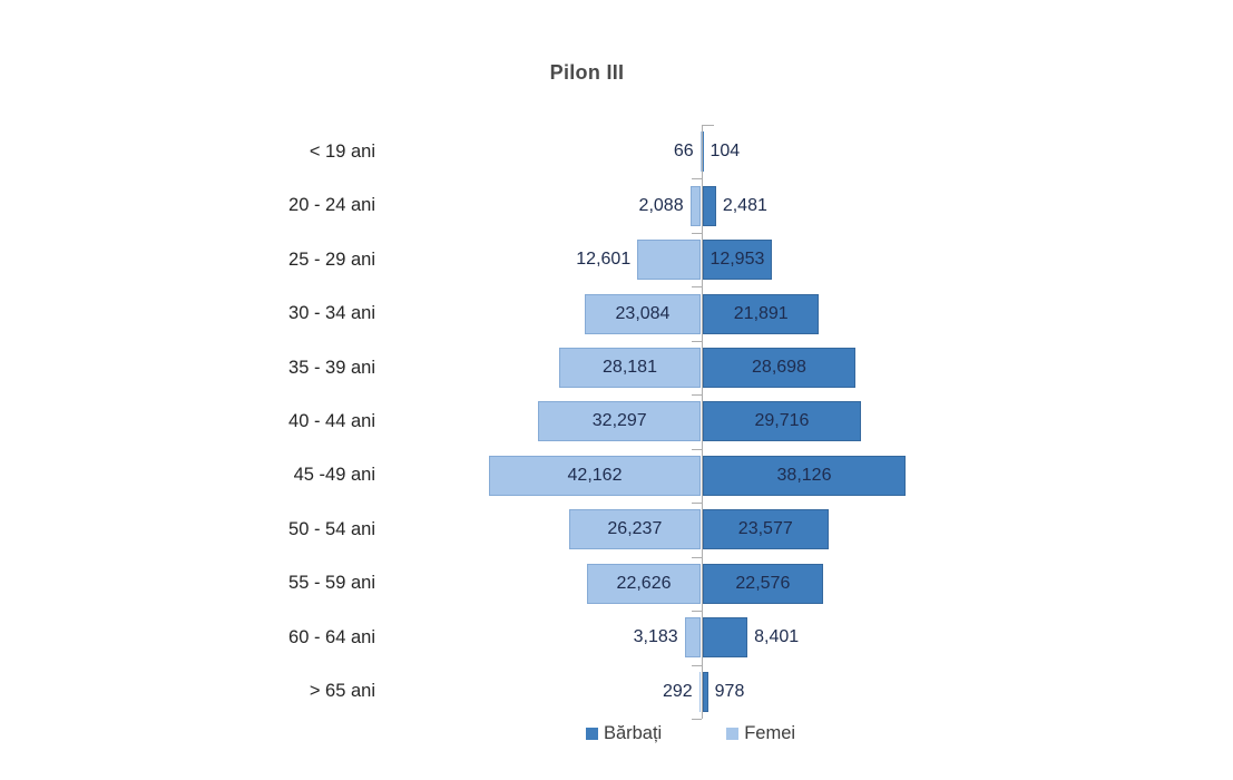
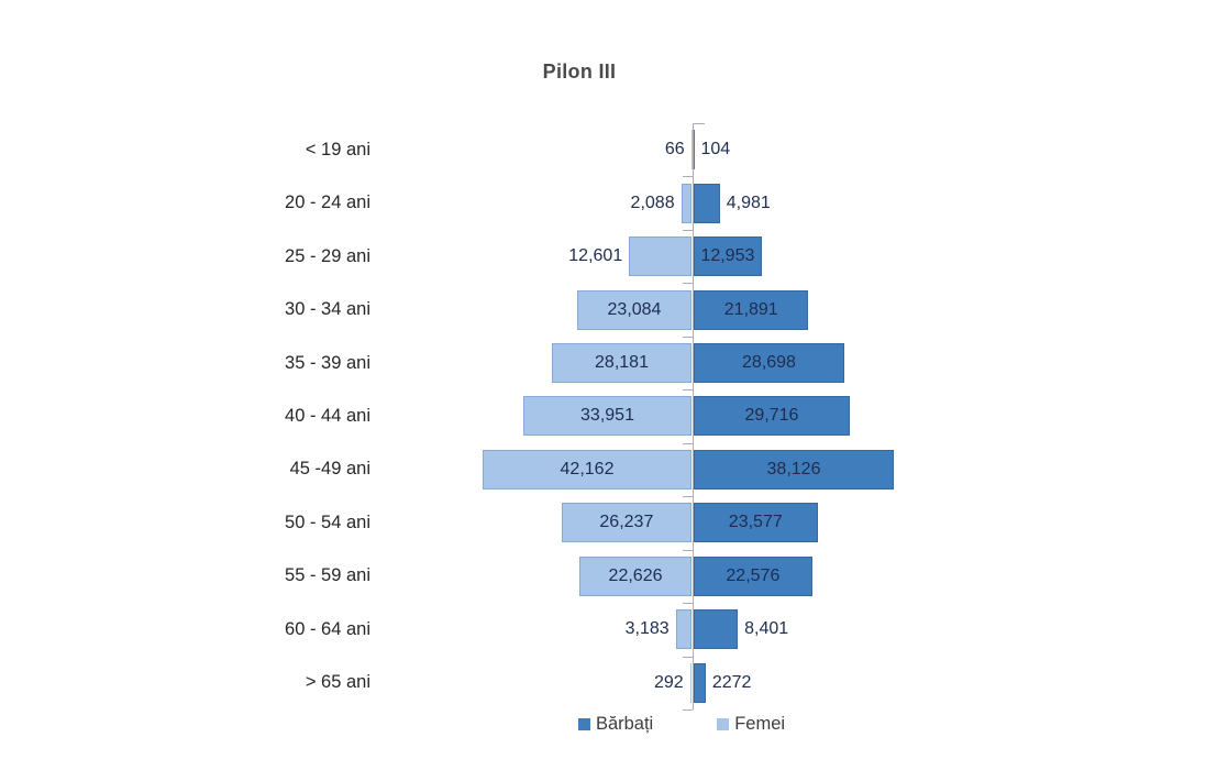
Bărbați/20 - 24 ani: 2,481 -> 4,981
Femei/40 - 44 ani: 32,297 -> 33,951
Bărbați/> 65 ani: 978 -> 2272
